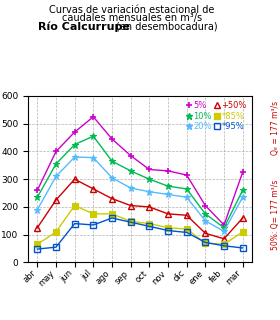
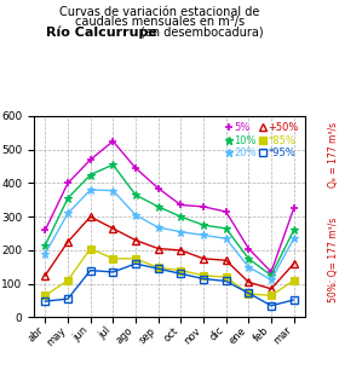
10%/abr: 235 -> 215
*95%/feb: 60 -> 35
